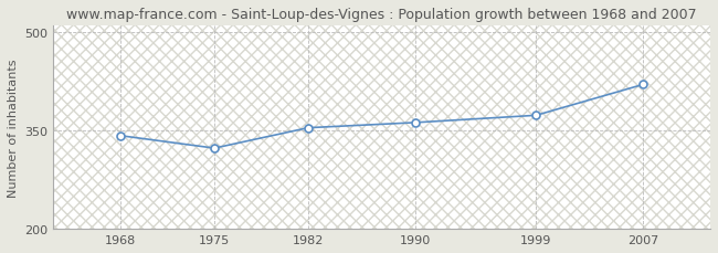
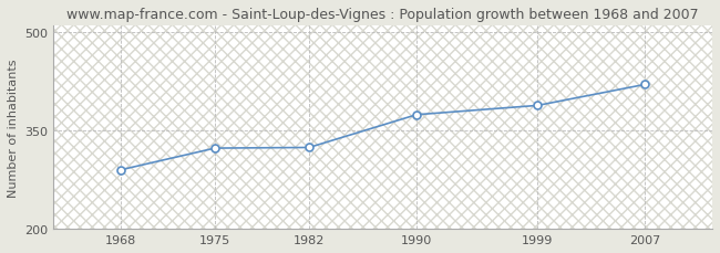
1968: 342 -> 290
1982: 354 -> 324
1990: 362 -> 374
1999: 373 -> 388
